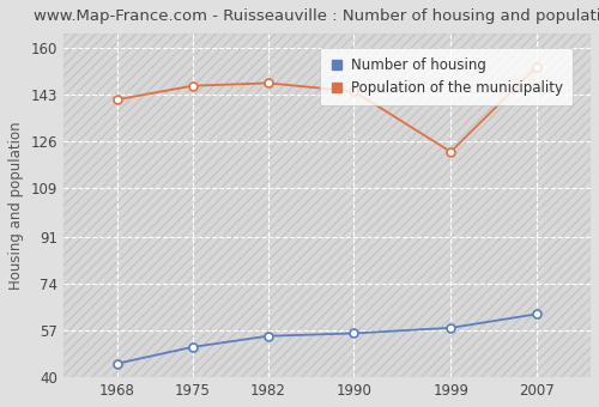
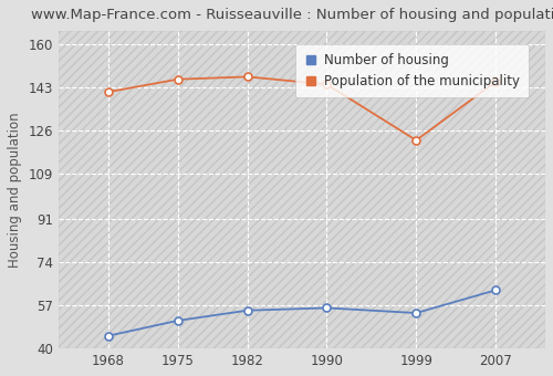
Number of housing/1999: 58 -> 54
Population of the municipality/2007: 153 -> 145
